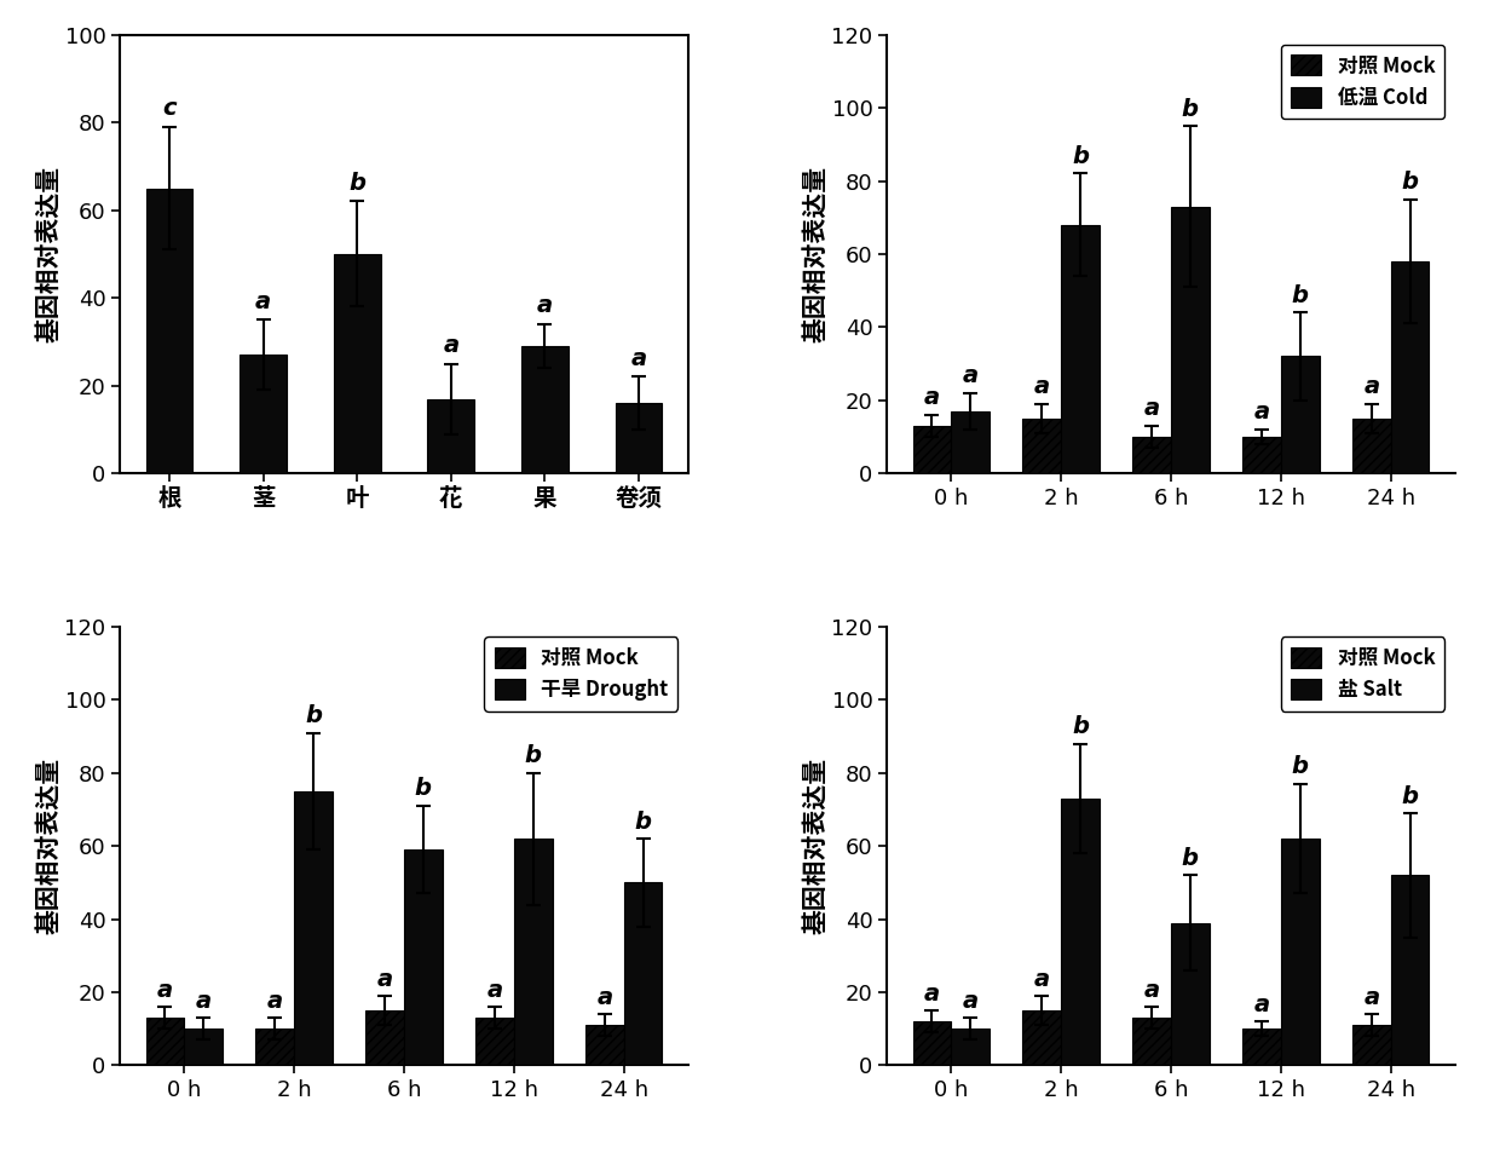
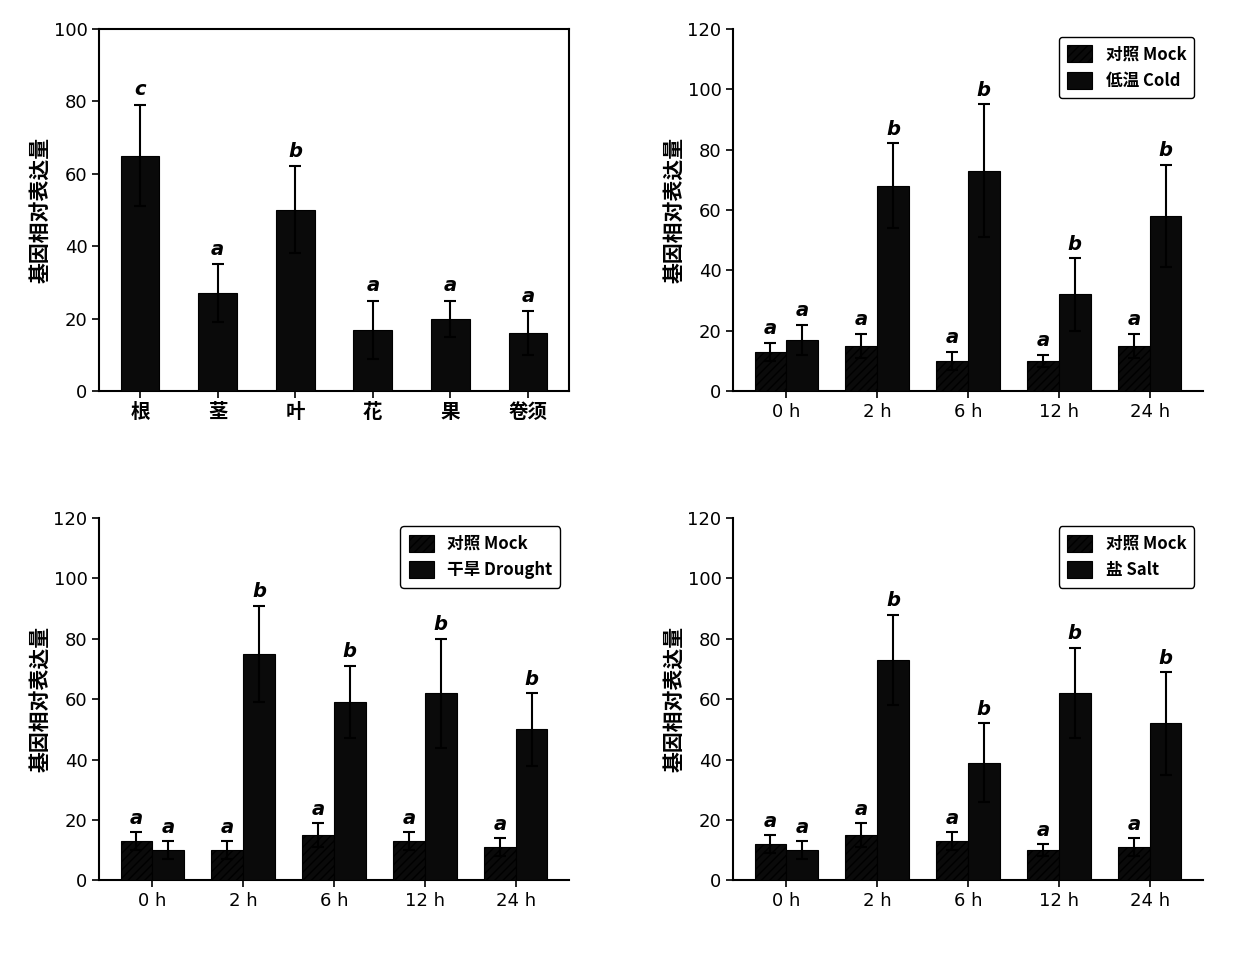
果: 29 -> 20
